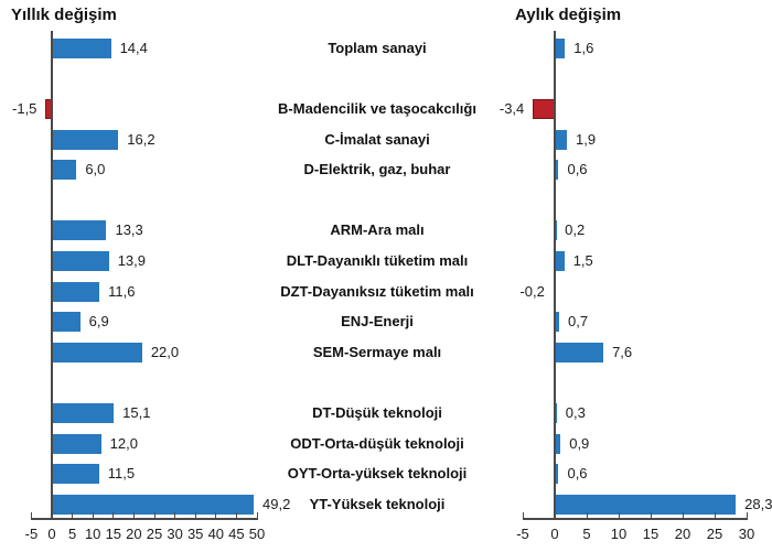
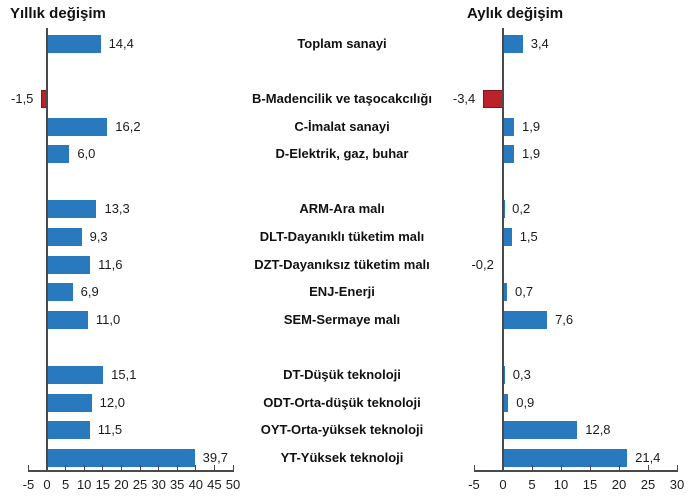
Yıllık değişim/DLT-Dayanıklı tüketim malı: 13,9 -> 9,3
Yıllık değişim/SEM-Sermaye malı: 22,0 -> 11,0
Yıllık değişim/YT-Yüksek teknoloji: 49,2 -> 39,7
Aylık değişim/Toplam sanayi: 1,6 -> 3,4
Aylık değişim/D-Elektrik, gaz, buhar: 0,6 -> 1,9
Aylık değişim/OYT-Orta-yüksek teknoloji: 0,6 -> 12,8
Aylık değişim/YT-Yüksek teknoloji: 28,3 -> 21,4
